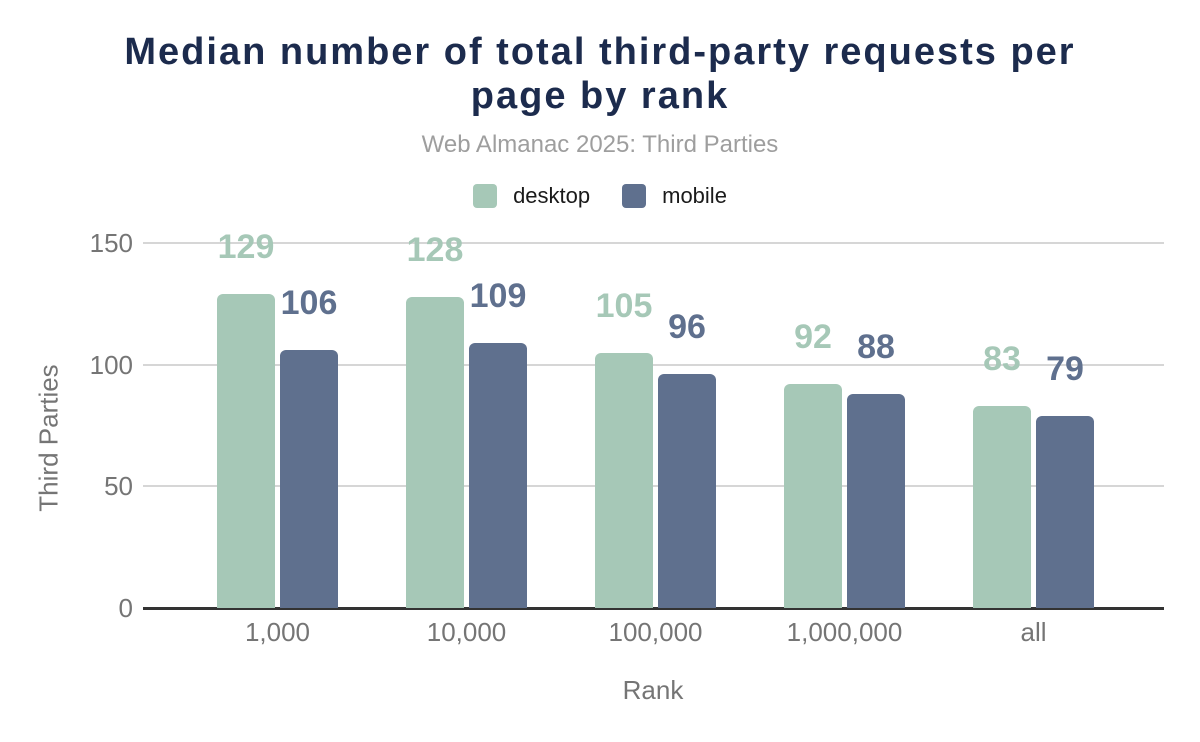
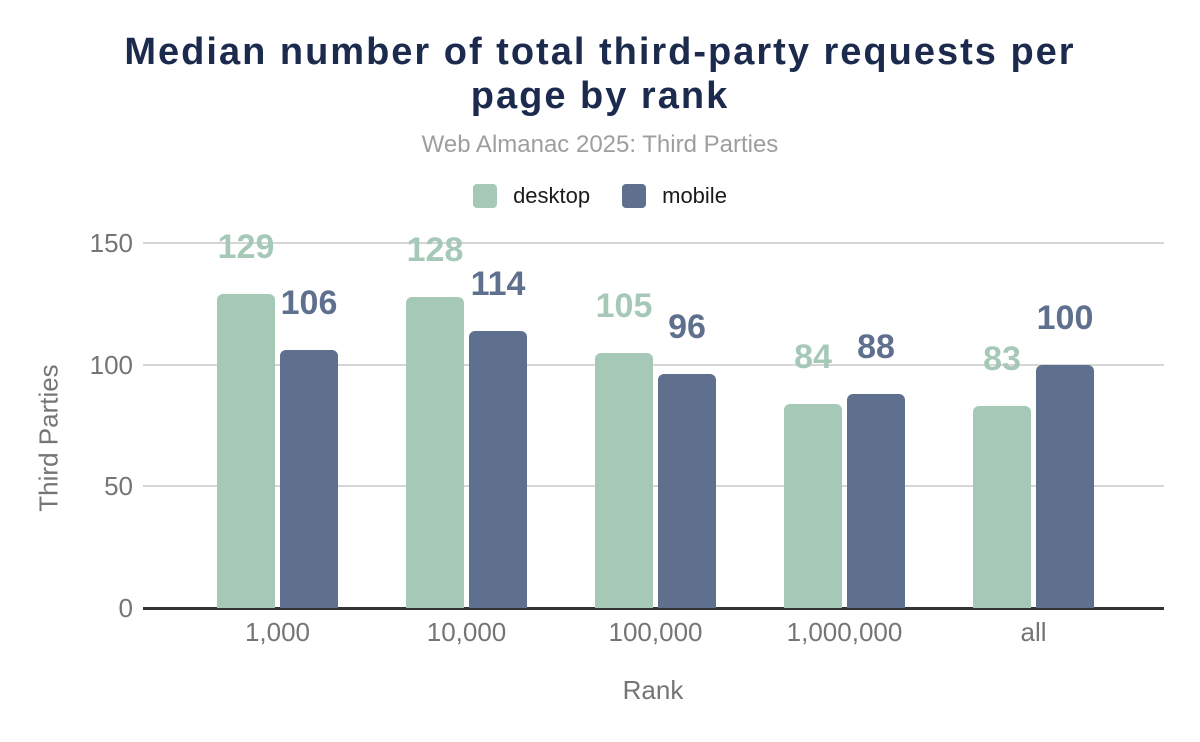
mobile/10,000: 109 -> 114
desktop/1,000,000: 92 -> 84
mobile/all: 79 -> 100
